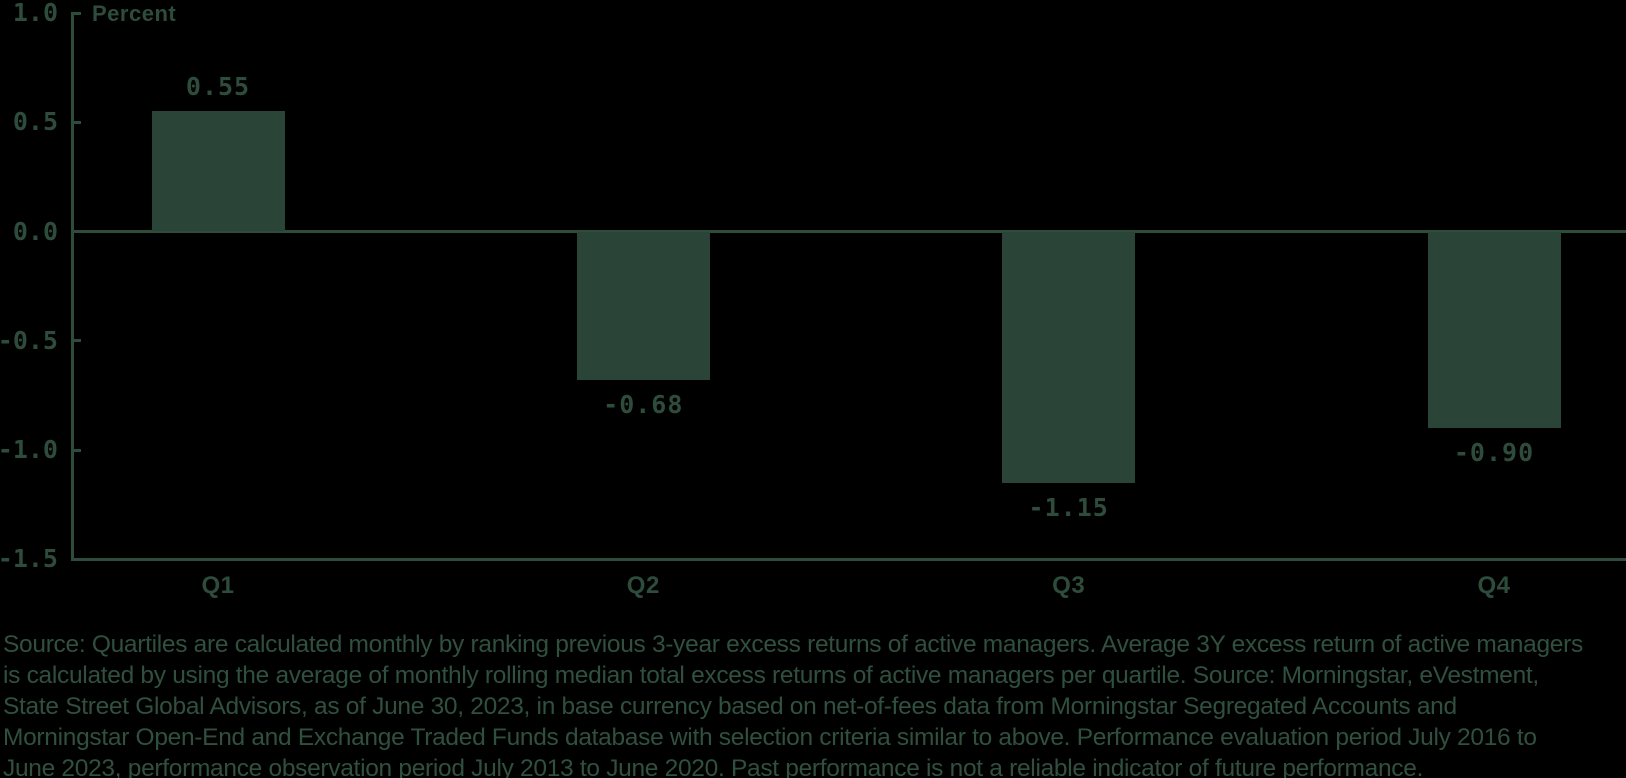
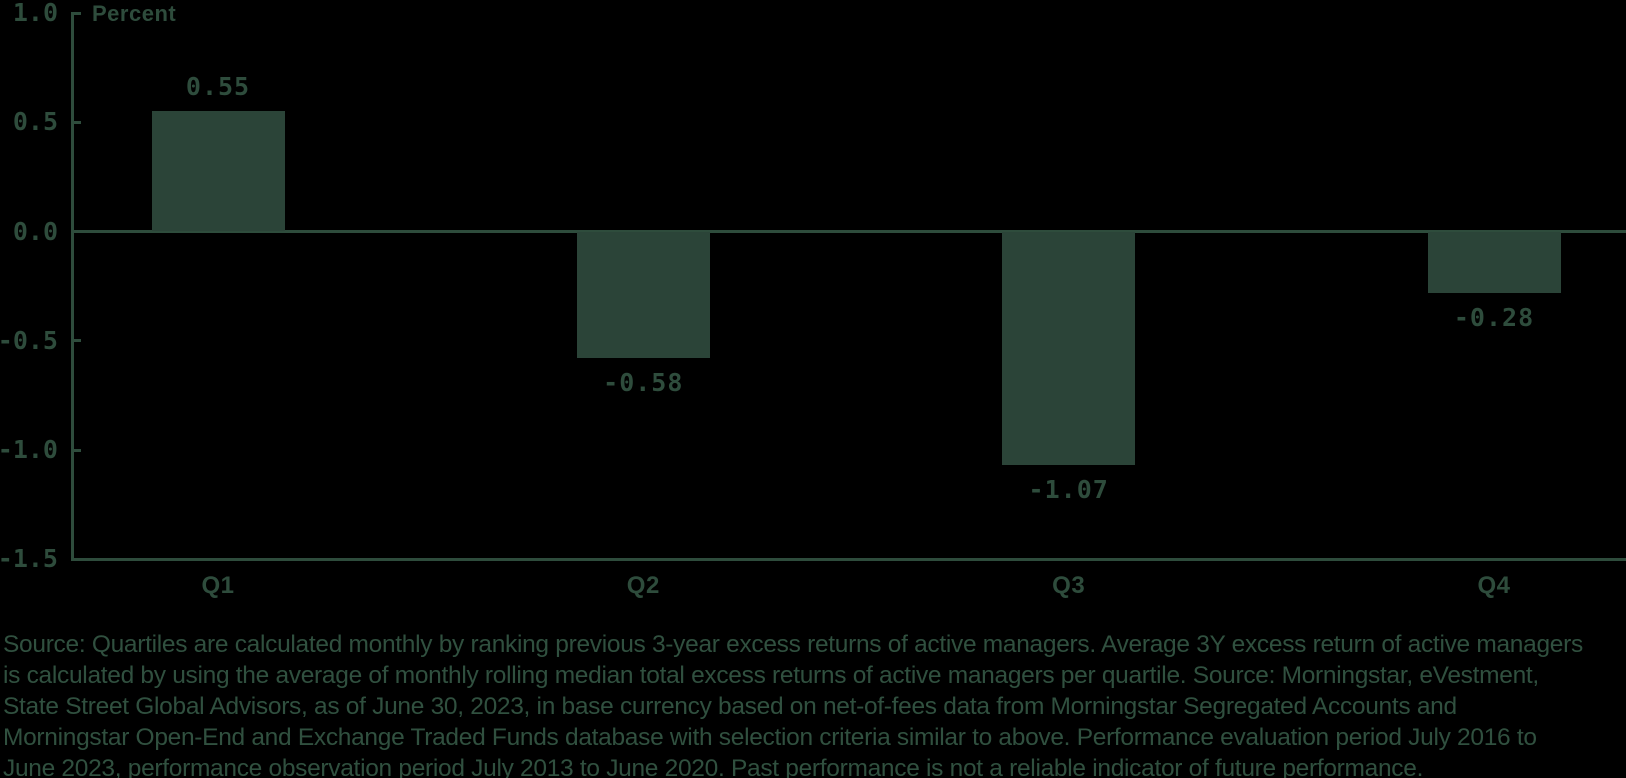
Q2: -0.68 -> -0.58
Q3: -1.15 -> -1.07
Q4: -0.90 -> -0.28
